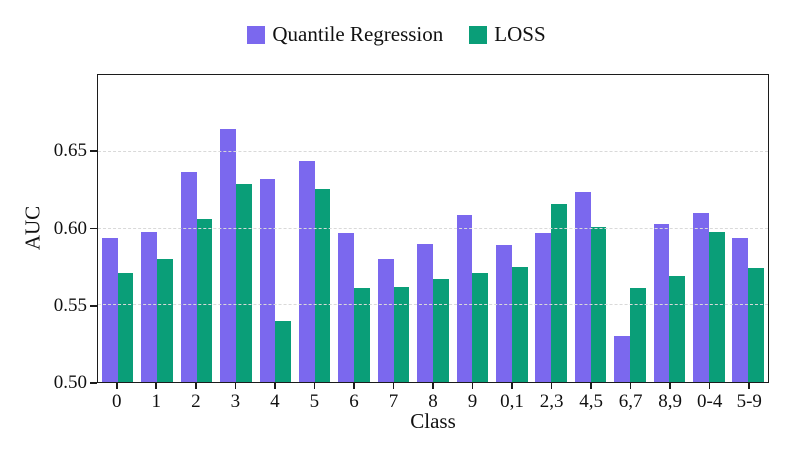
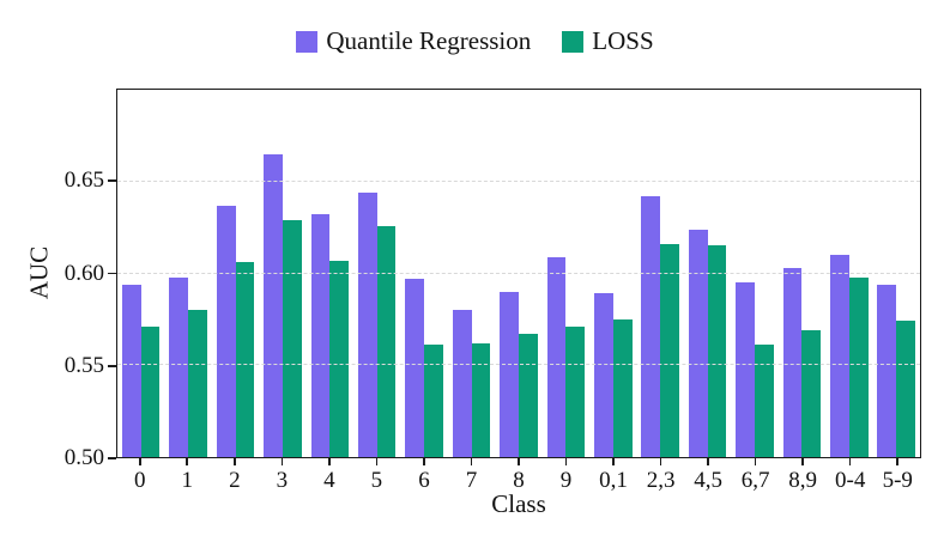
LOSS/4: 0.540 -> 0.607
Quantile Regression/2,3: 0.597 -> 0.642
LOSS/4,5: 0.601 -> 0.615
Quantile Regression/6,7: 0.530 -> 0.595
